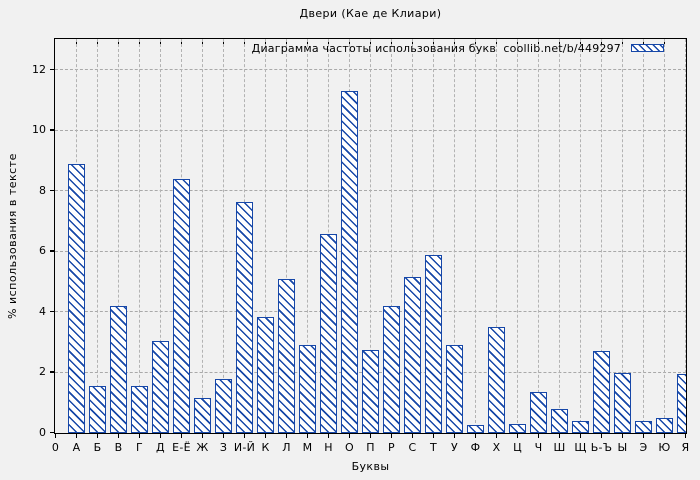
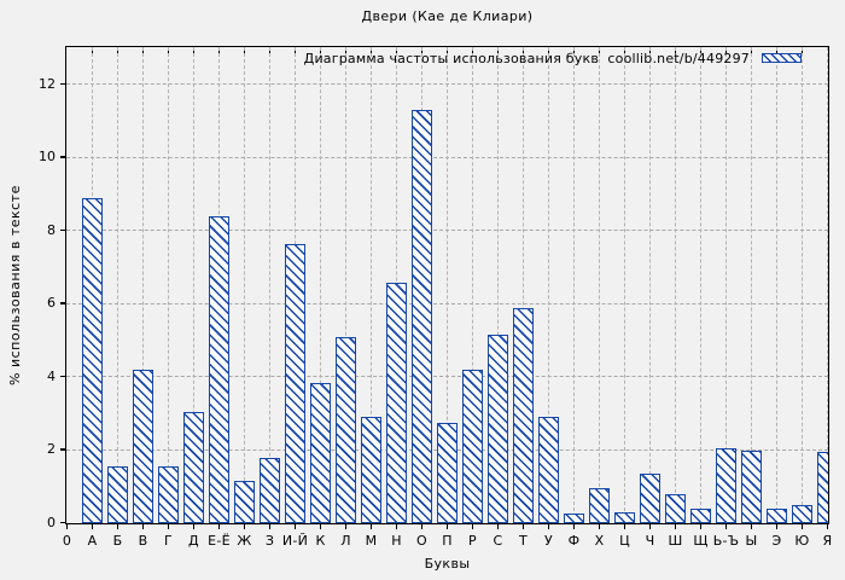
Х: 3.5 -> 0.9
Ь-Ъ: 2.7 -> 2.0
